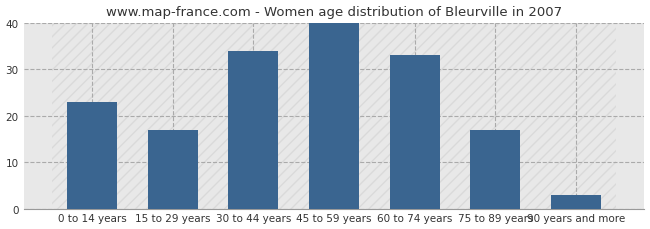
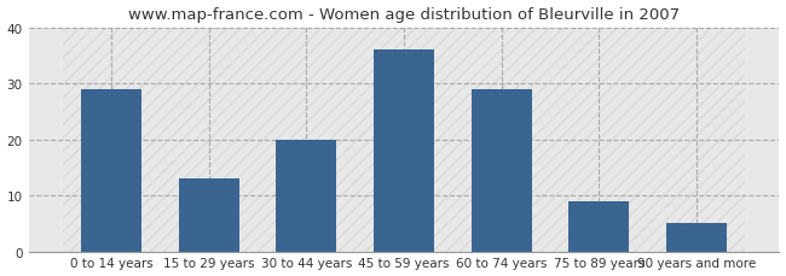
0 to 14 years: 23 -> 29
15 to 29 years: 17 -> 13
30 to 44 years: 34 -> 20
45 to 59 years: 40 -> 36
60 to 74 years: 33 -> 29
75 to 89 years: 17 -> 9
90 years and more: 3 -> 5
